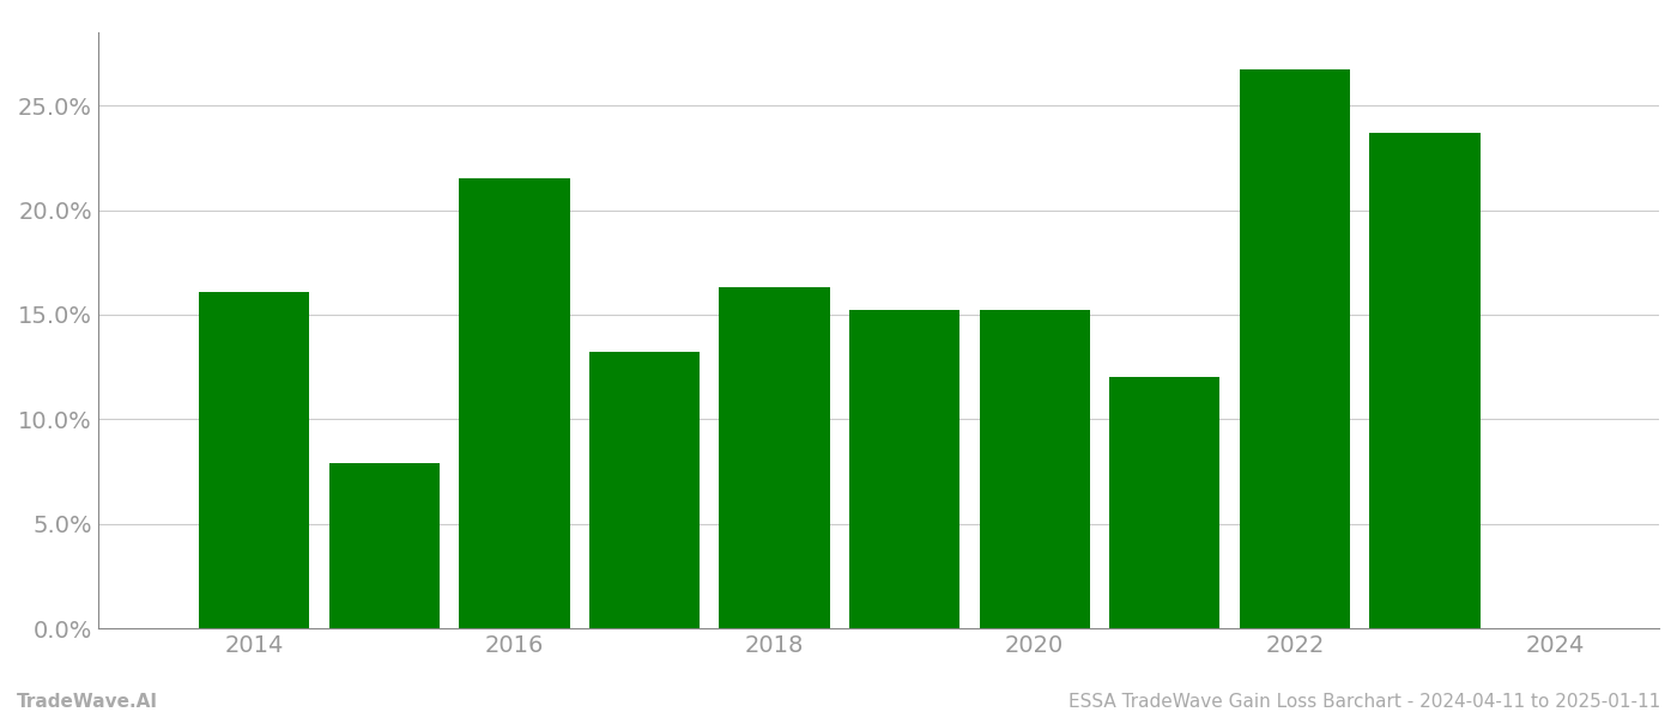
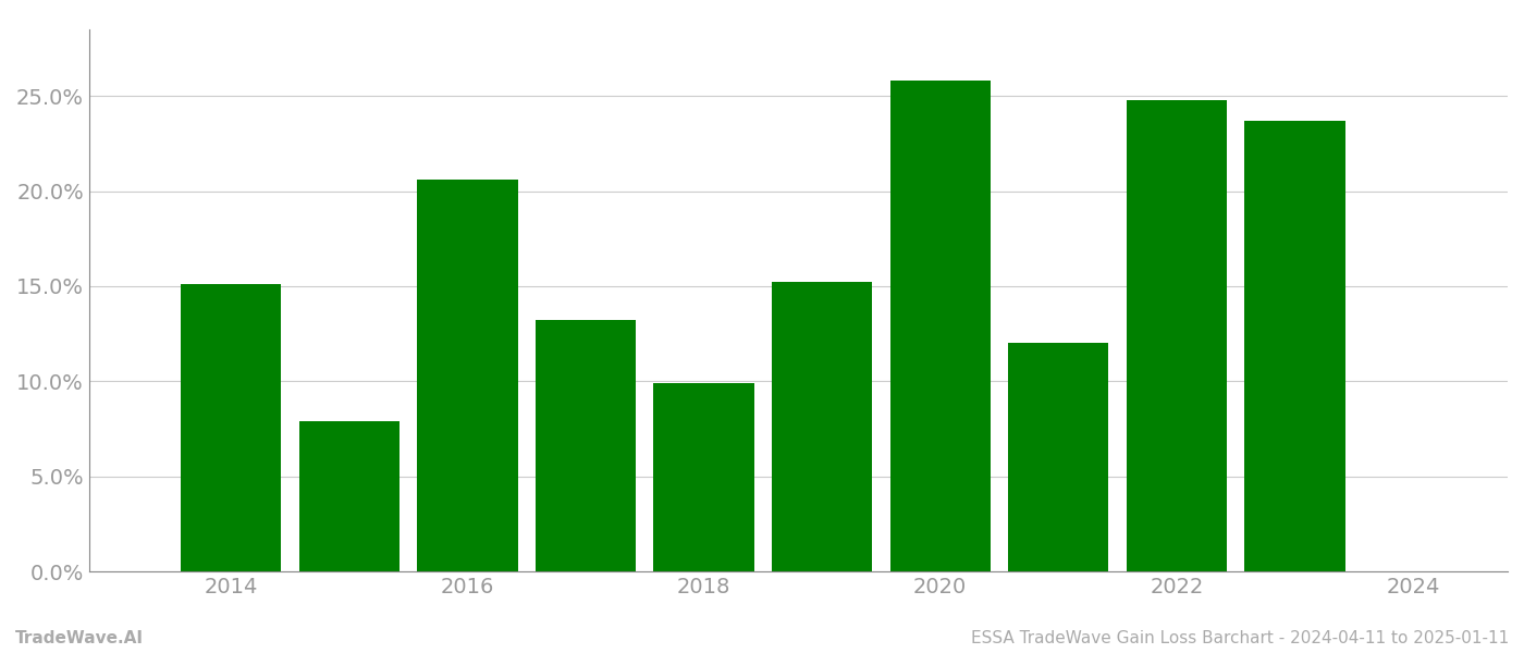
2014: 16.1% -> 15.1%
2016: 21.5% -> 20.6%
2018: 16.3% -> 9.9%
2020: 15.2% -> 25.8%
2022: 26.7% -> 24.8%
